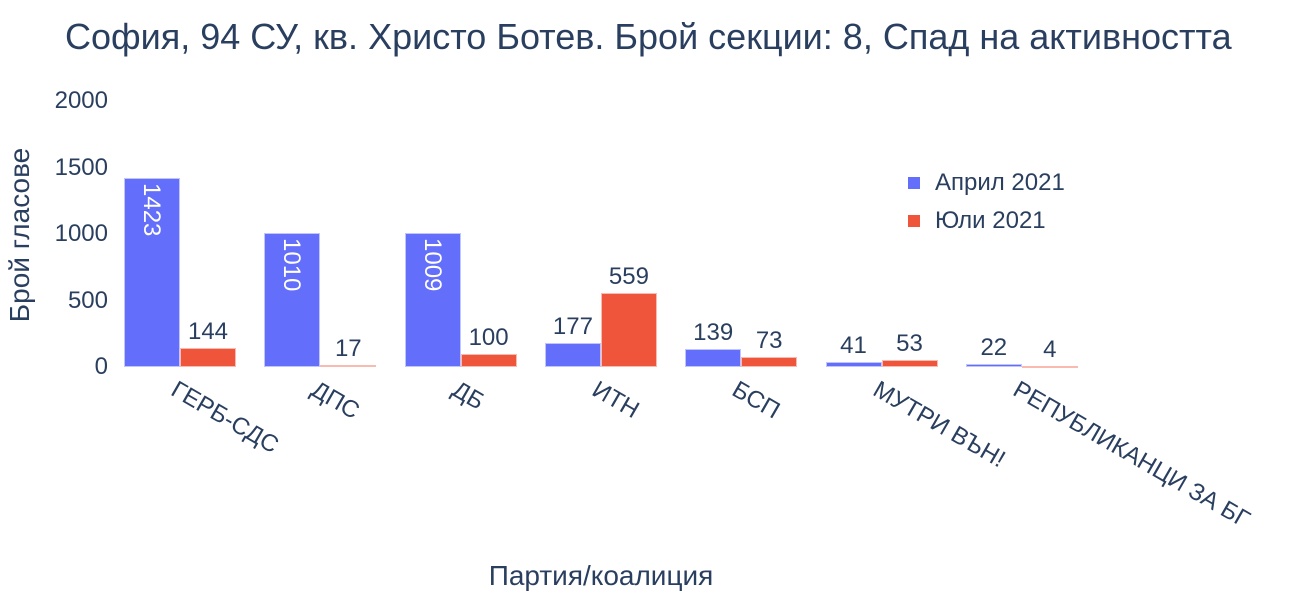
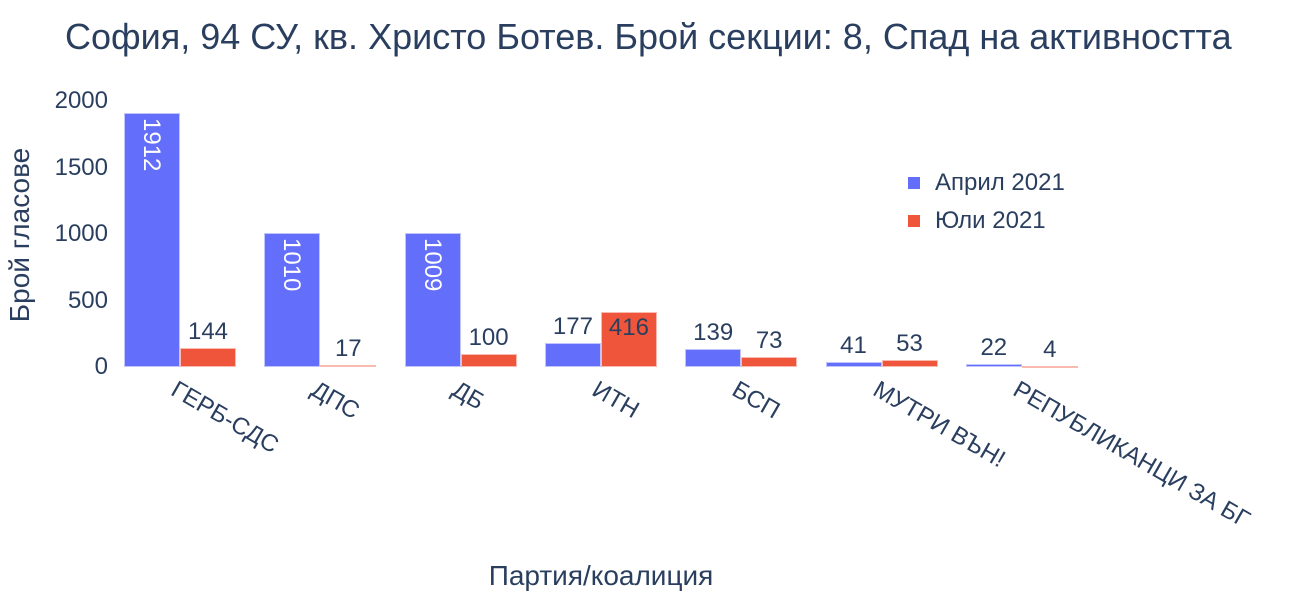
Април 2021/ГЕРБ-СДС: 1423 -> 1912
Юли 2021/ИТН: 559 -> 416
